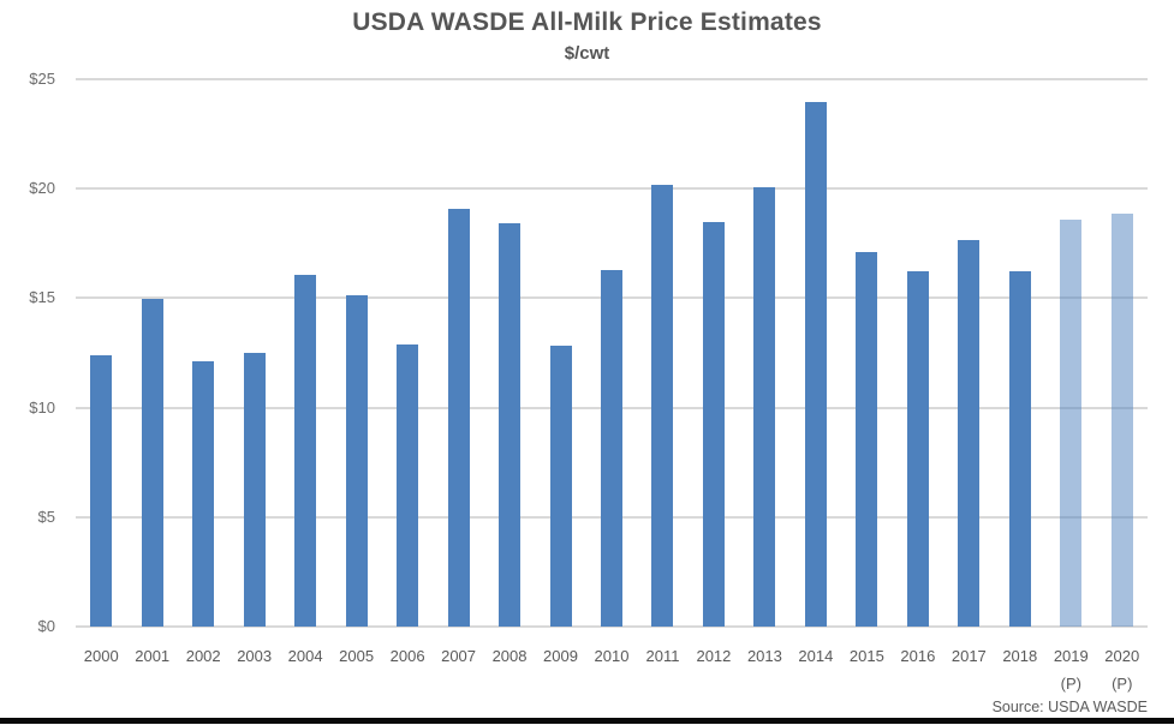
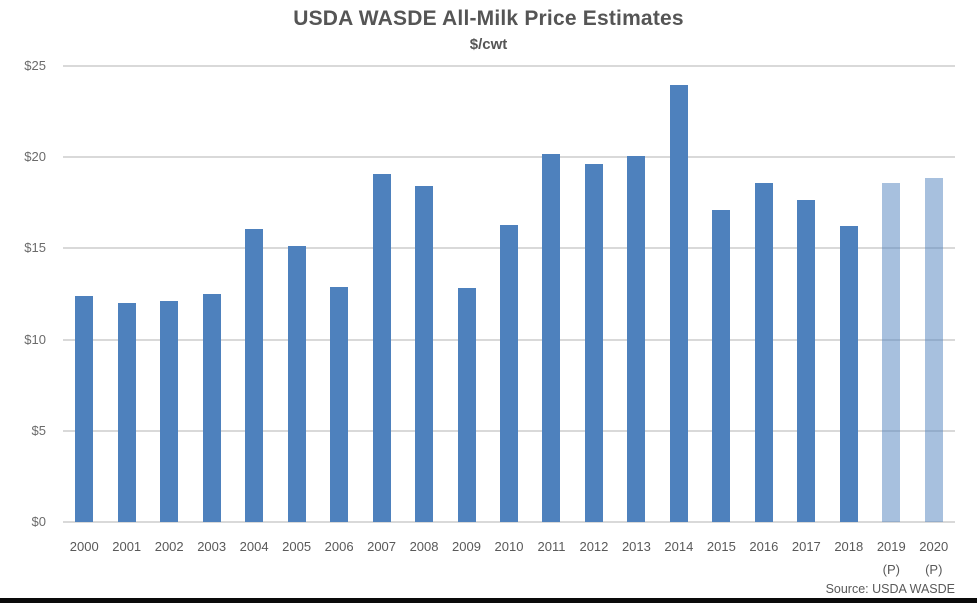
2001: $14.9 -> $12.0
2012: $18.5 -> $19.6
2016: $16.2 -> $18.6
